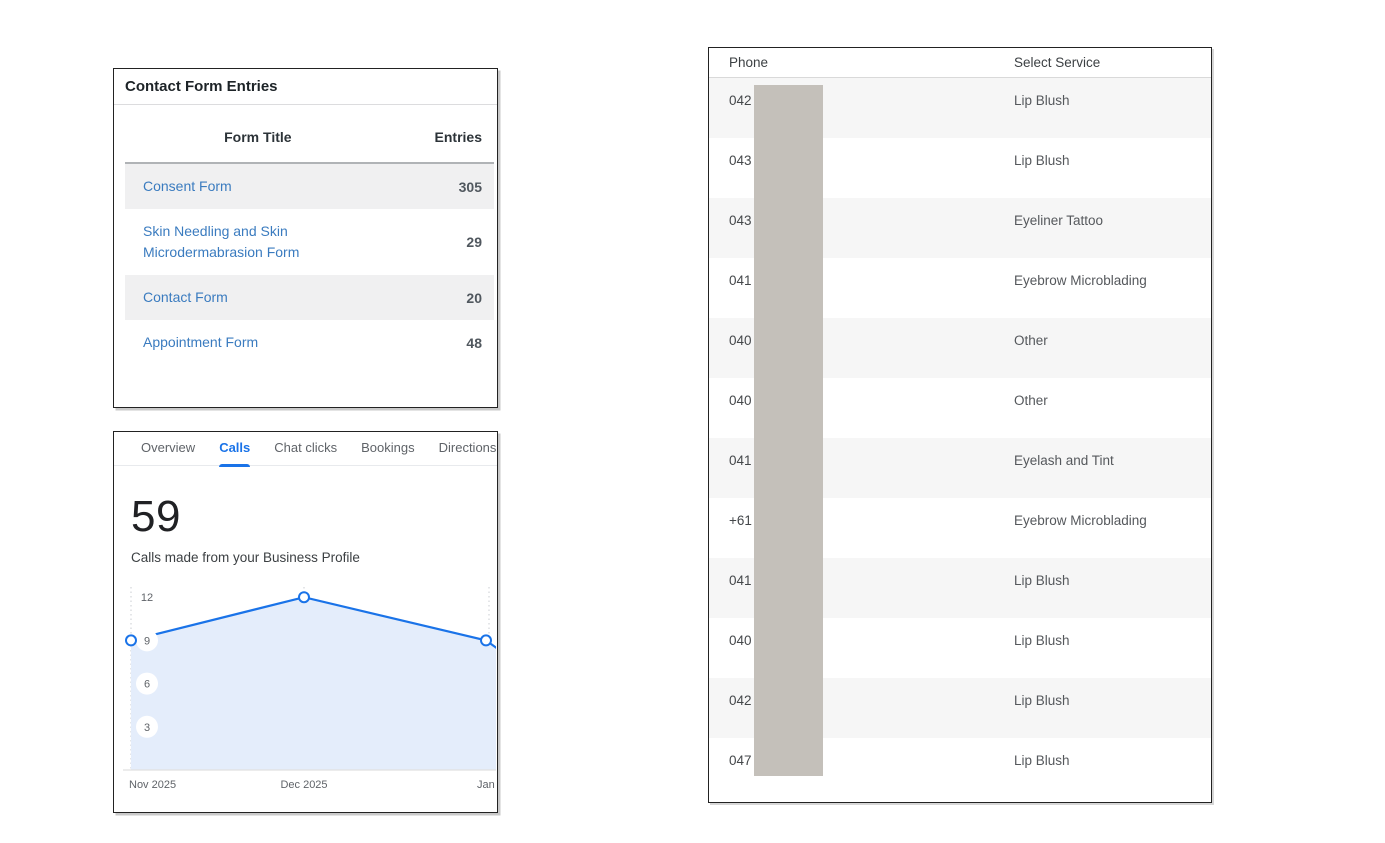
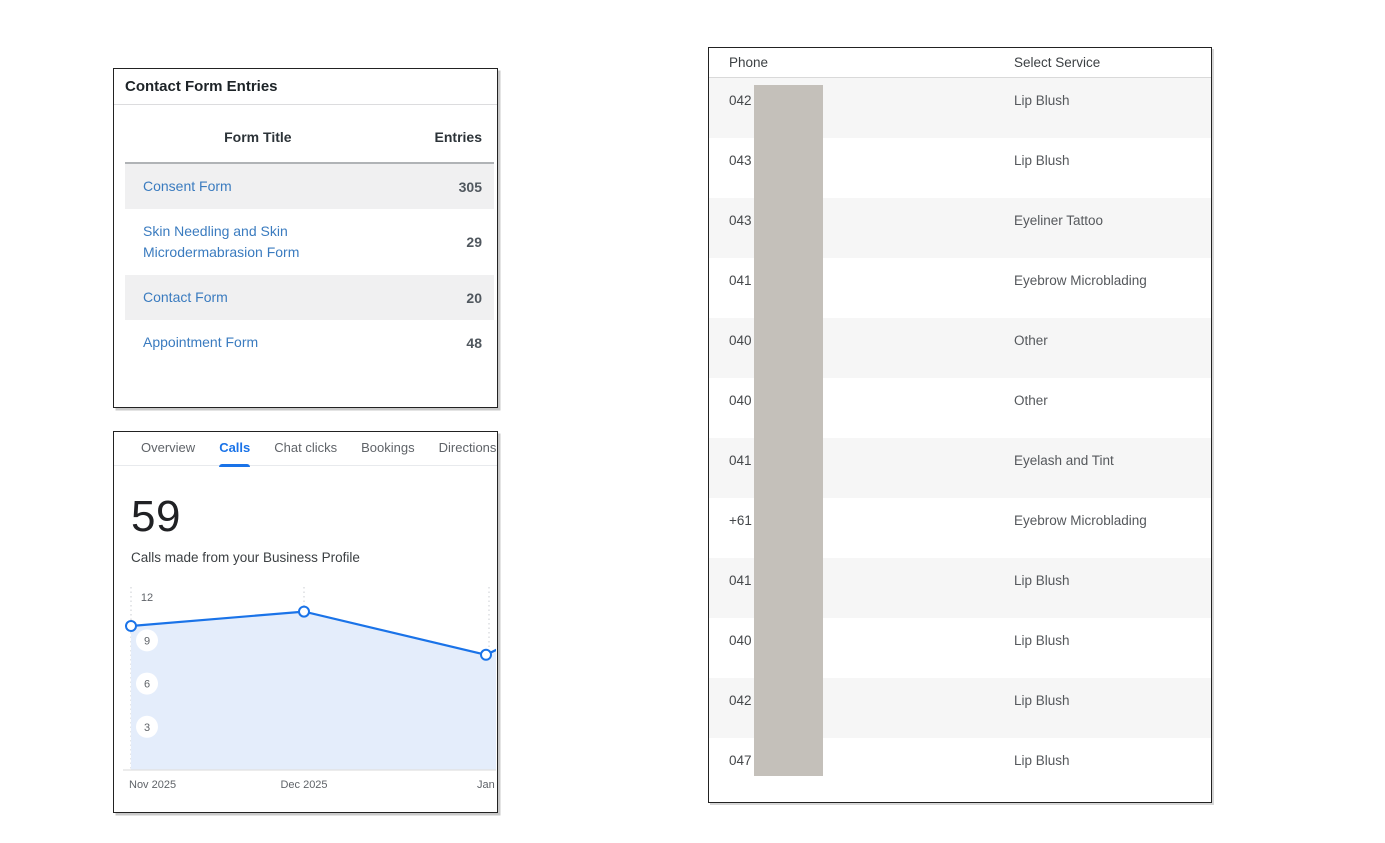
Nov 2025: 9 -> 10
Dec 2025: 12 -> 11
Jan 2026: 9 -> 8
